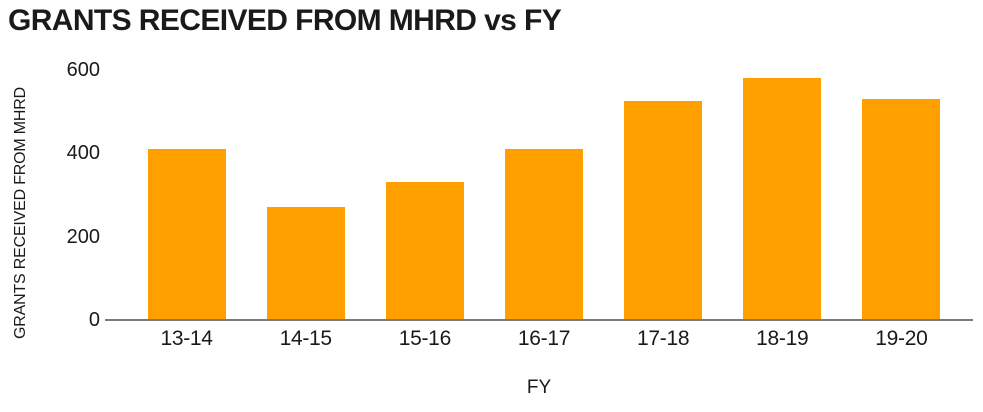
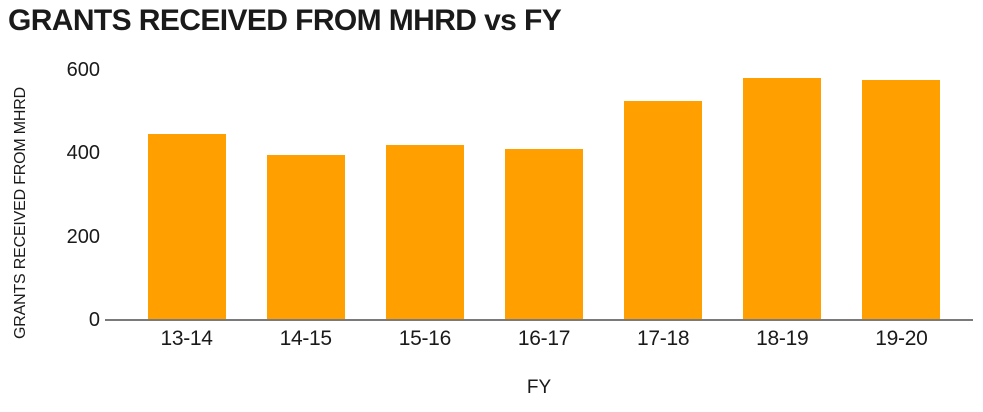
13-14: 410 -> 440
14-15: 270 -> 400
15-16: 330 -> 420
19-20: 530 -> 580
